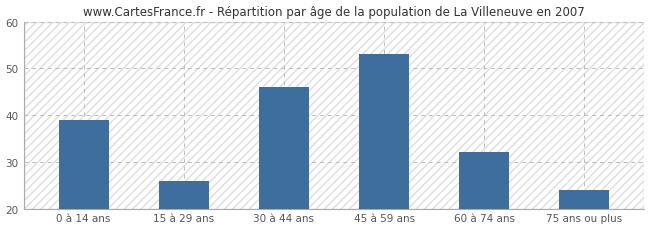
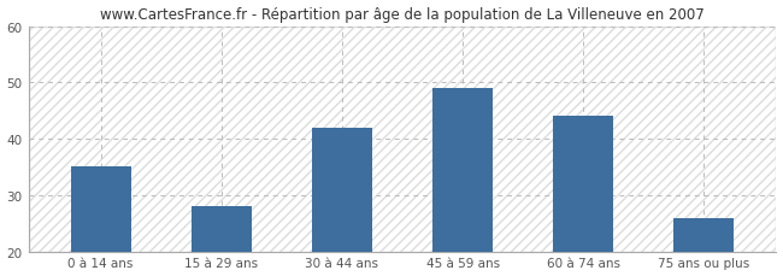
0 à 14 ans: 39 -> 35
15 à 29 ans: 26 -> 28
30 à 44 ans: 46 -> 42
45 à 59 ans: 53 -> 49
60 à 74 ans: 32 -> 44
75 ans ou plus: 24 -> 26
